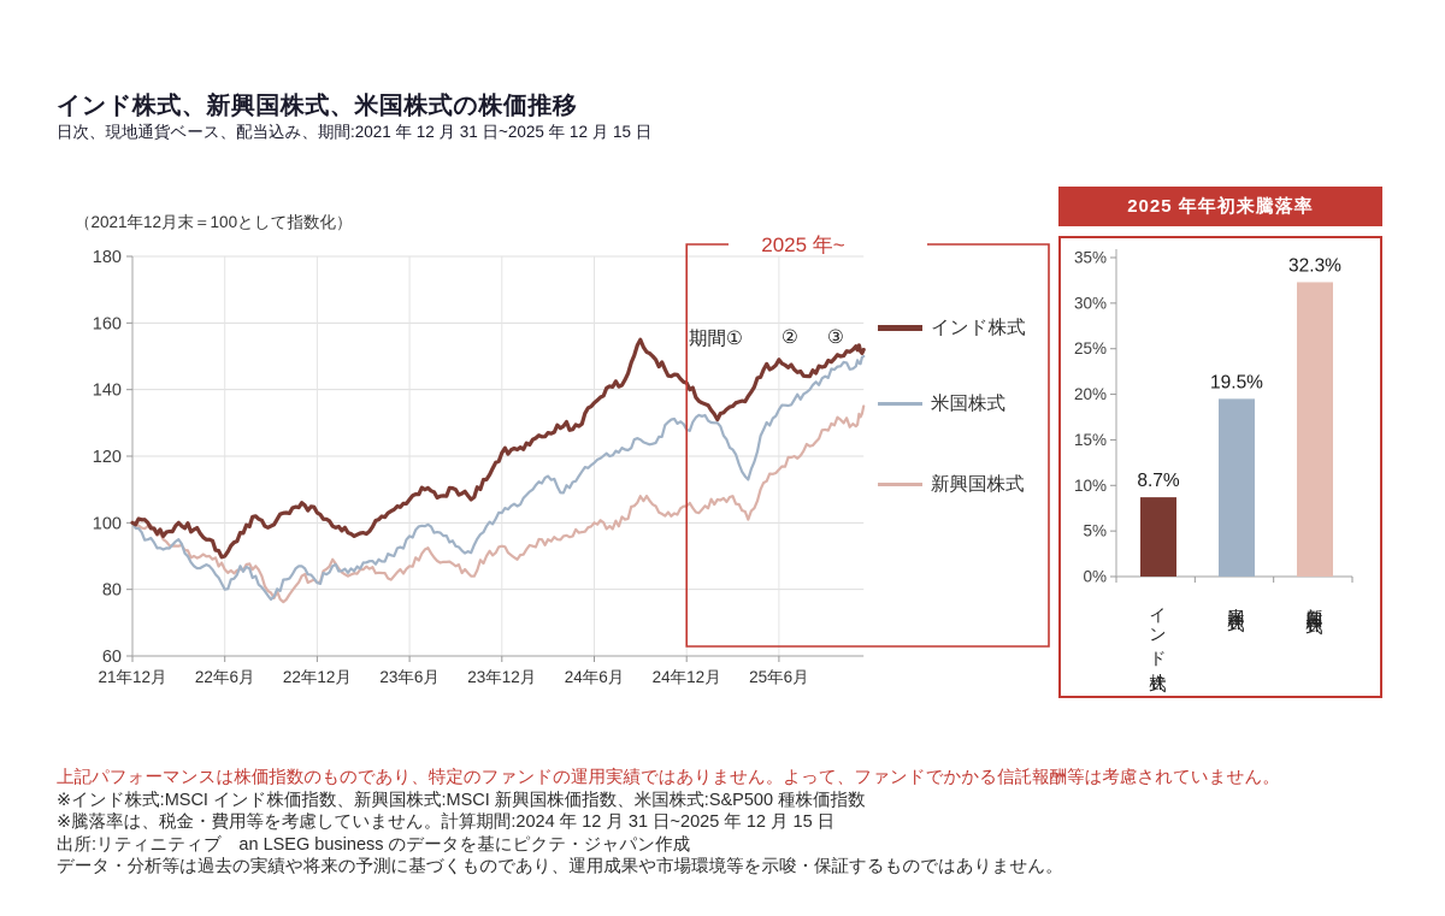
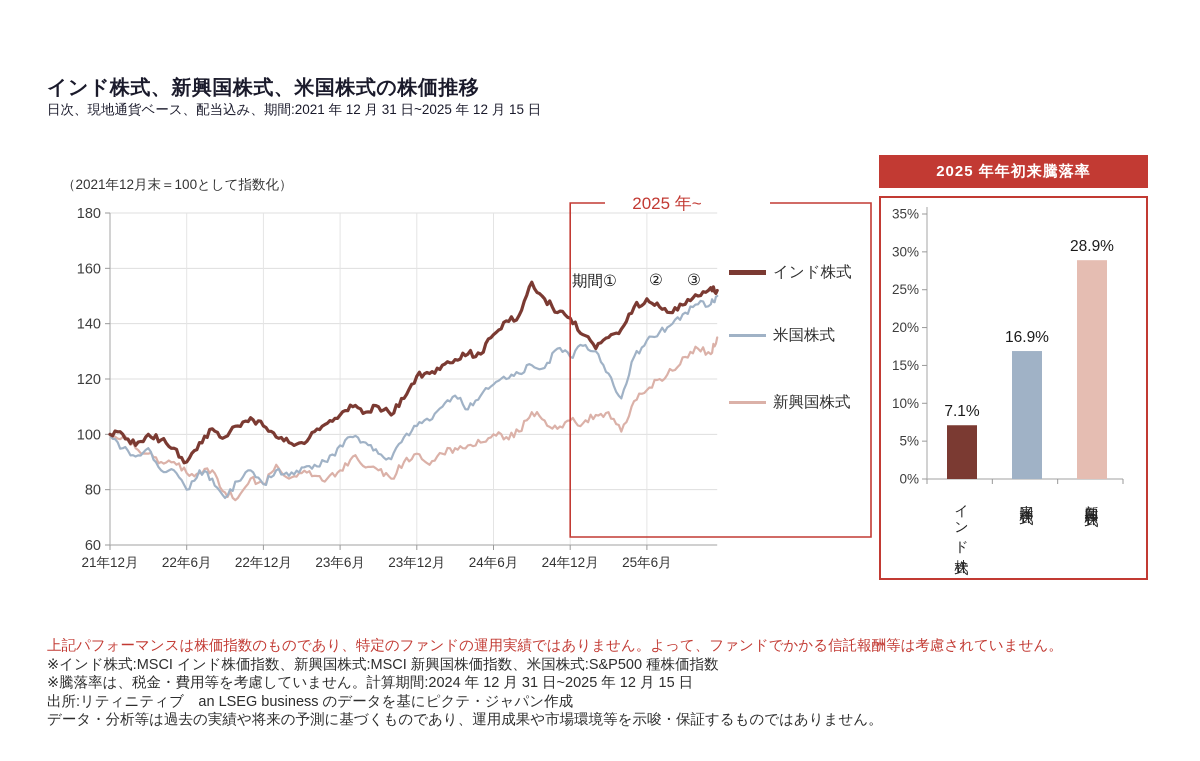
2025 年年初来騰落率/インド株式: 8.7% -> 7.1%
2025 年年初来騰落率/米国株式: 19.5% -> 16.9%
2025 年年初来騰落率/新興国株式: 32.3% -> 28.9%
